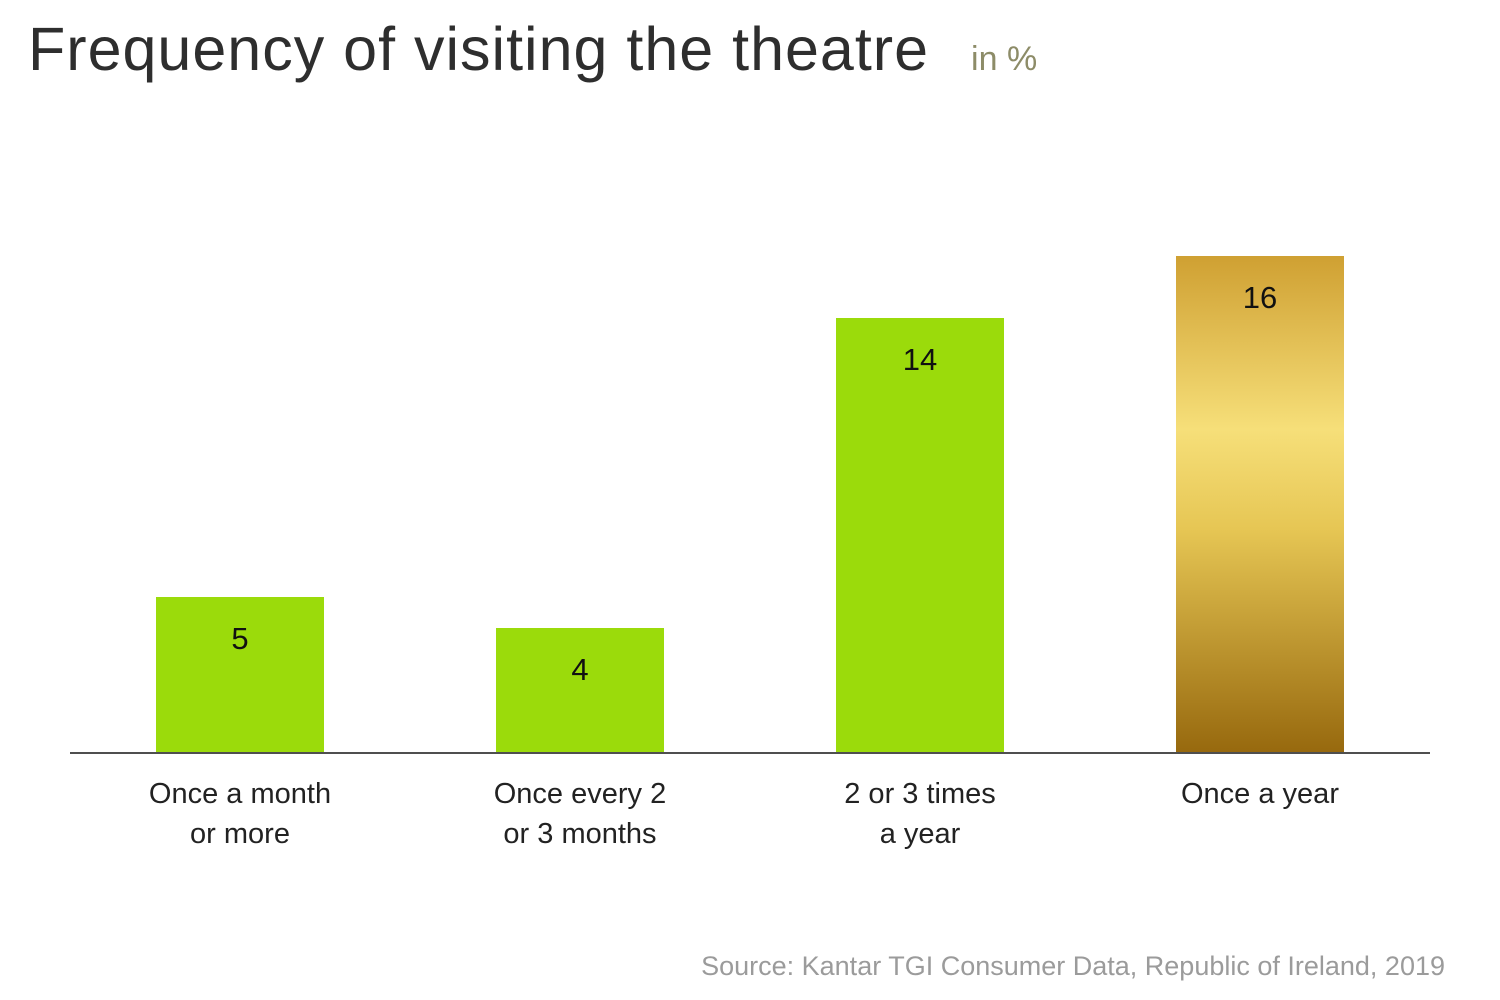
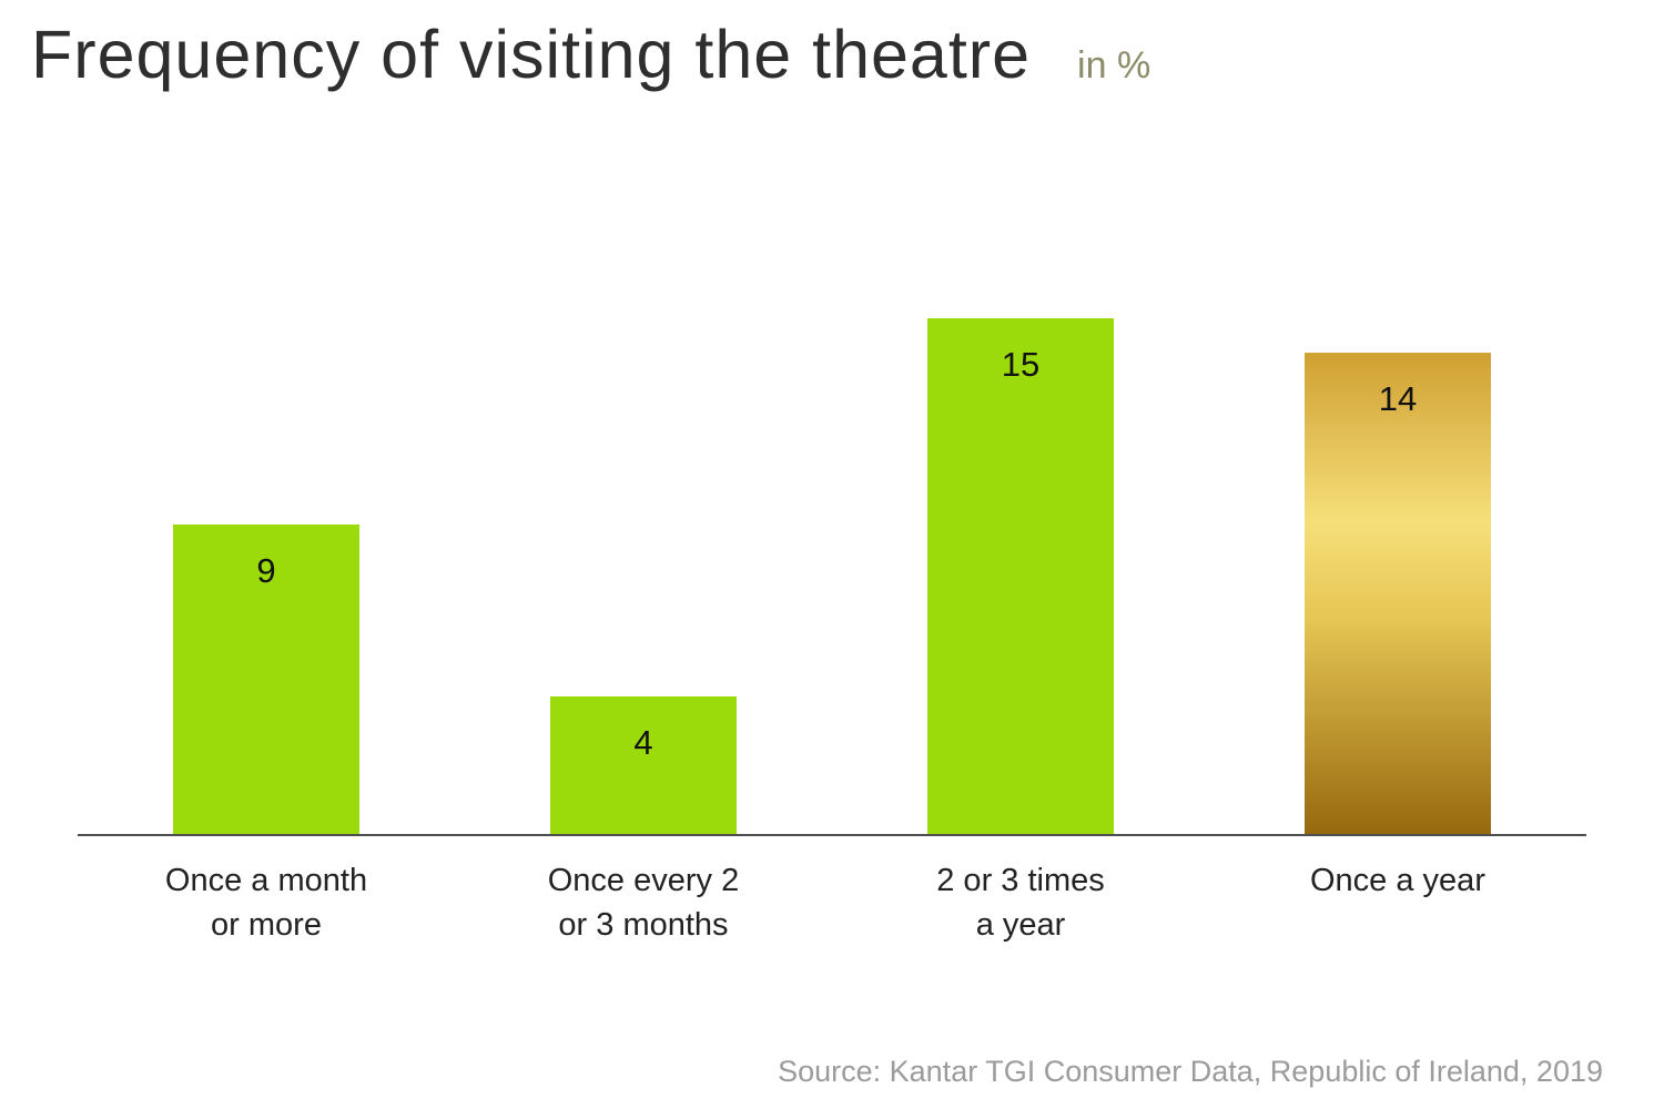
Once a month or more: 5 -> 9
2 or 3 times a year: 14 -> 15
Once a year: 16 -> 14
